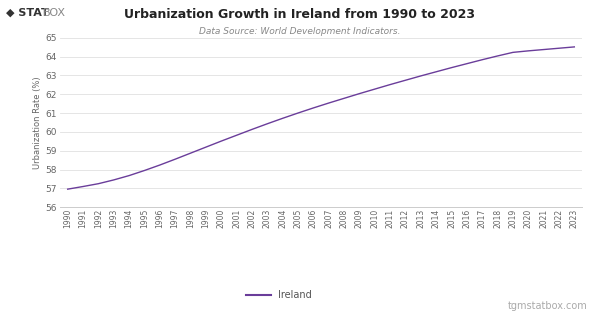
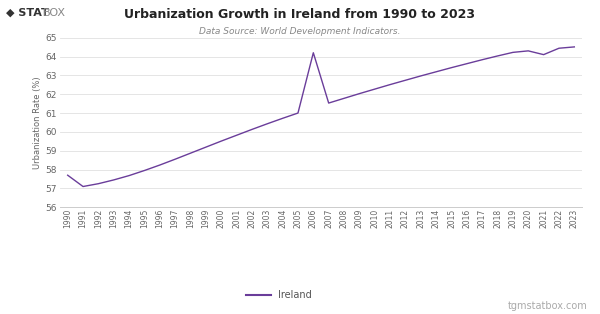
1990: 57.0 -> 57.7
2006: 61.3 -> 64.2
2021: 64.4 -> 64.1
